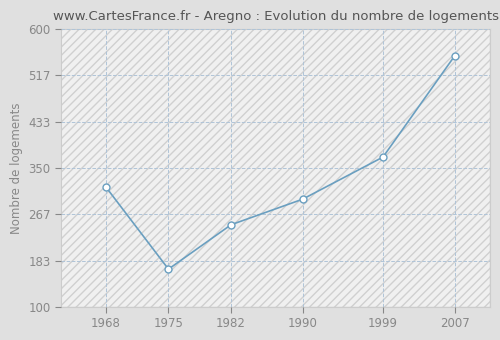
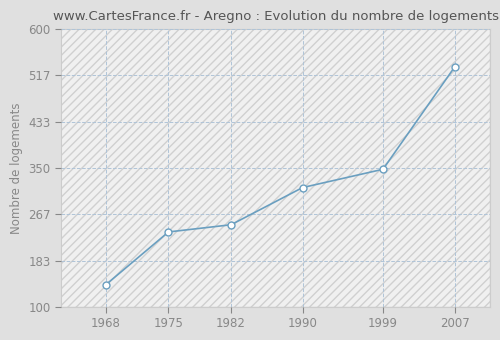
1968: 316 -> 140
1975: 168 -> 235
1990: 294 -> 315
1999: 370 -> 348
2007: 552 -> 532
